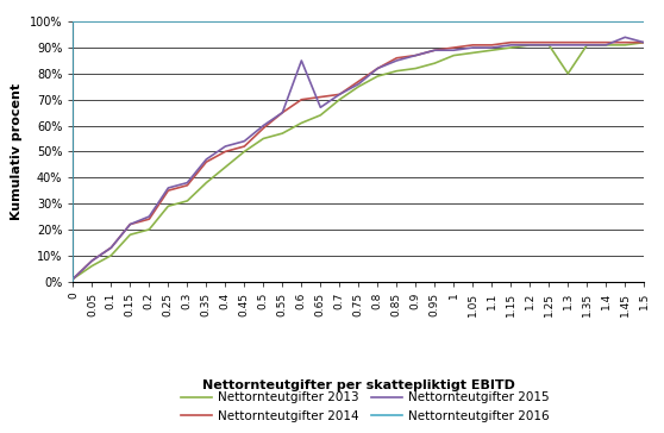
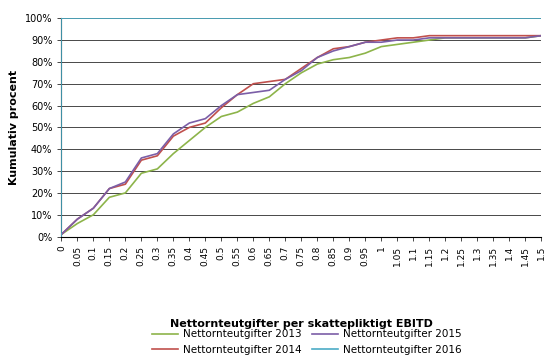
Nettornteutgifter 2015/0.6: 85% -> 66%
Nettornteutgifter 2013/1.3: 80% -> 91%
Nettornteutgifter 2015/1.45: 94% -> 91%
